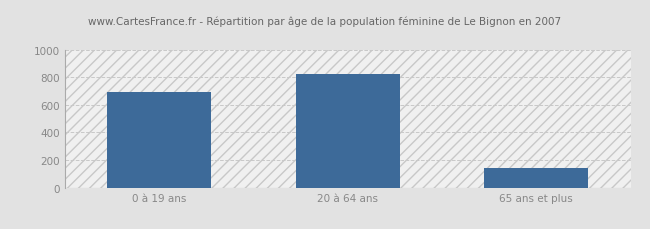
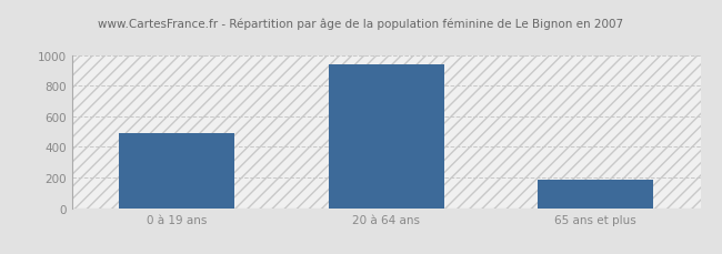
0 à 19 ans: 690 -> 490
20 à 64 ans: 820 -> 940
65 ans et plus: 140 -> 180
